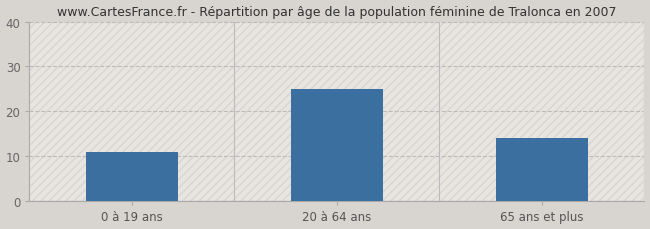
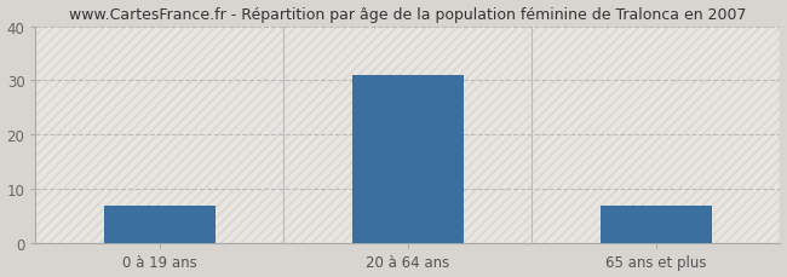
0 à 19 ans: 11 -> 7
20 à 64 ans: 25 -> 31
65 ans et plus: 14 -> 7
